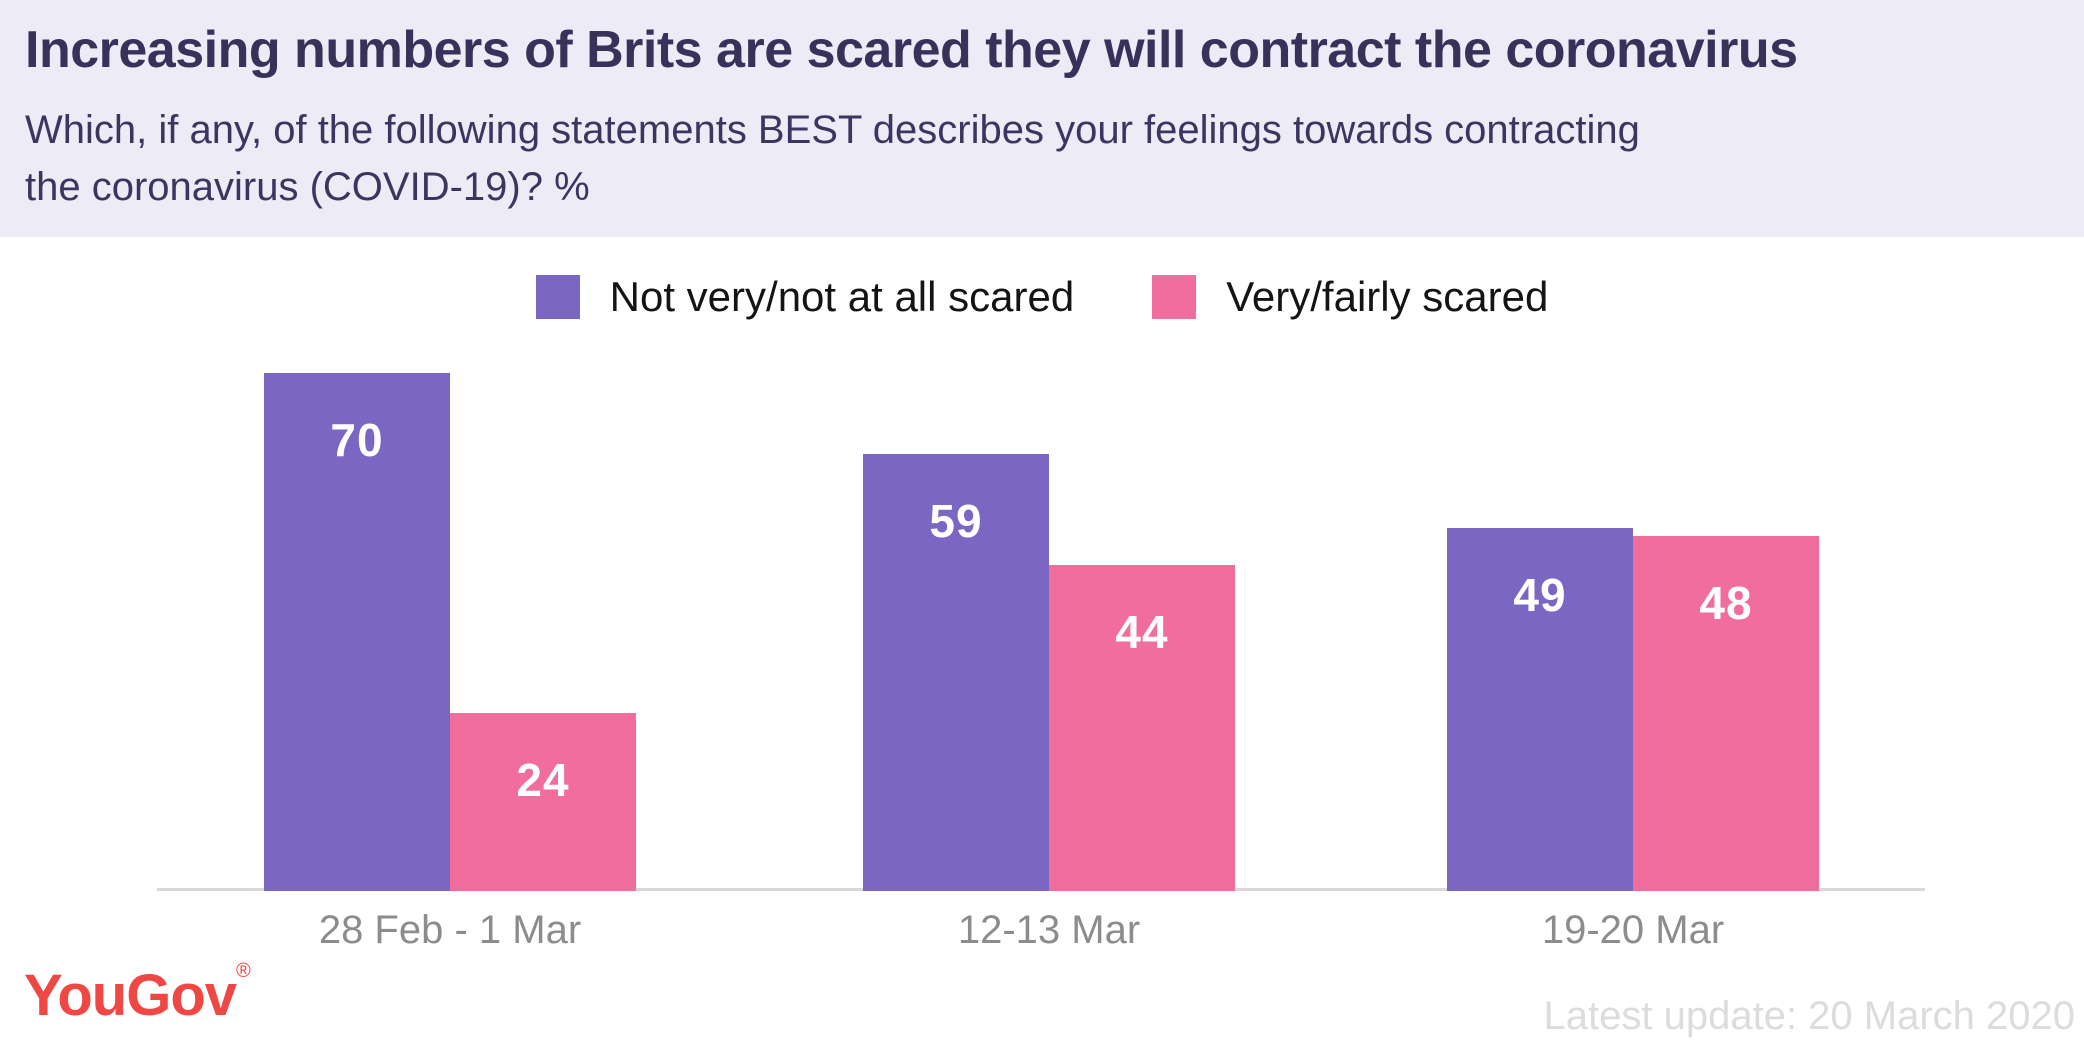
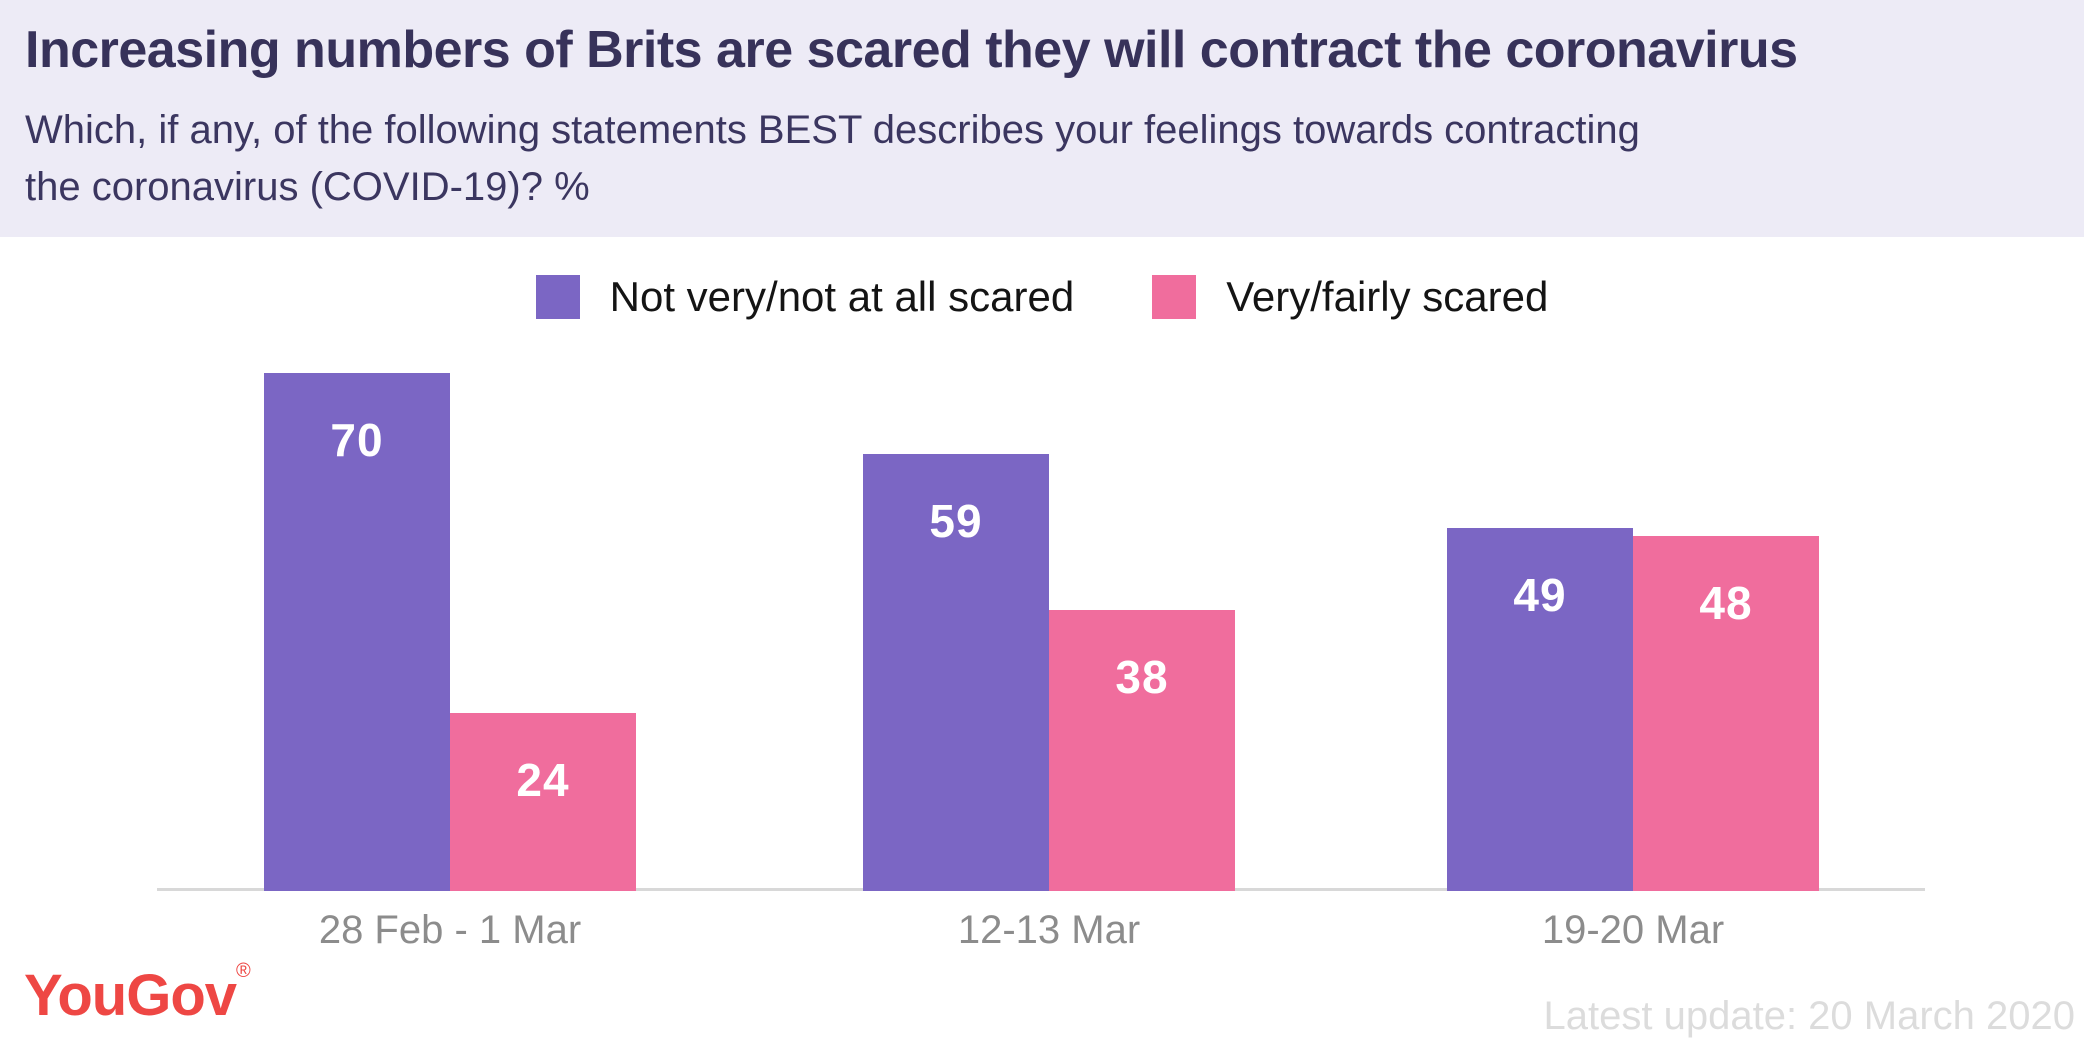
Very/fairly scared/12-13 Mar: 44 -> 38
